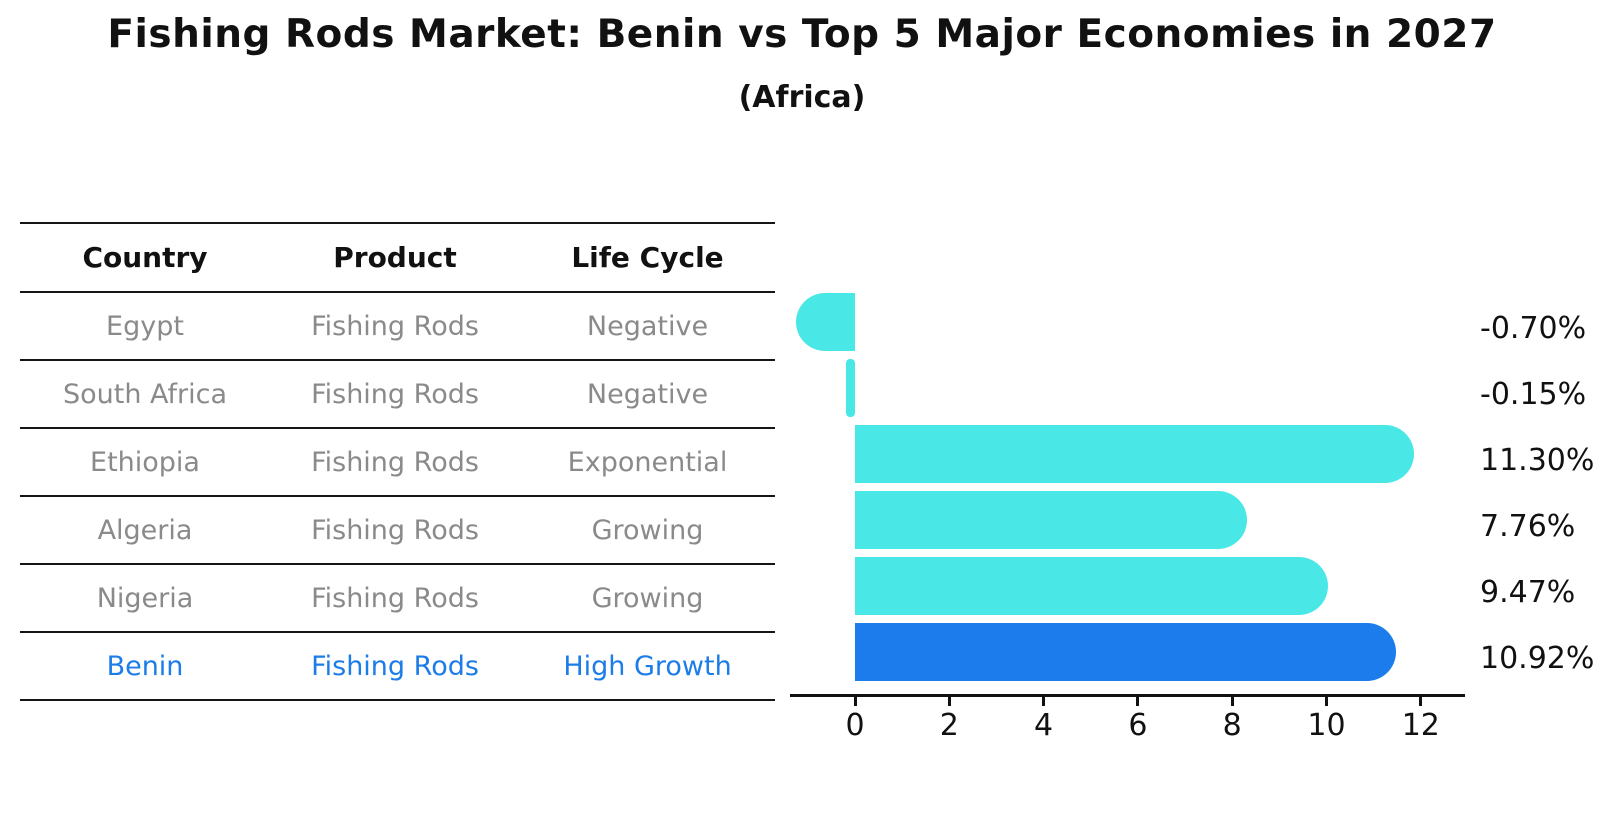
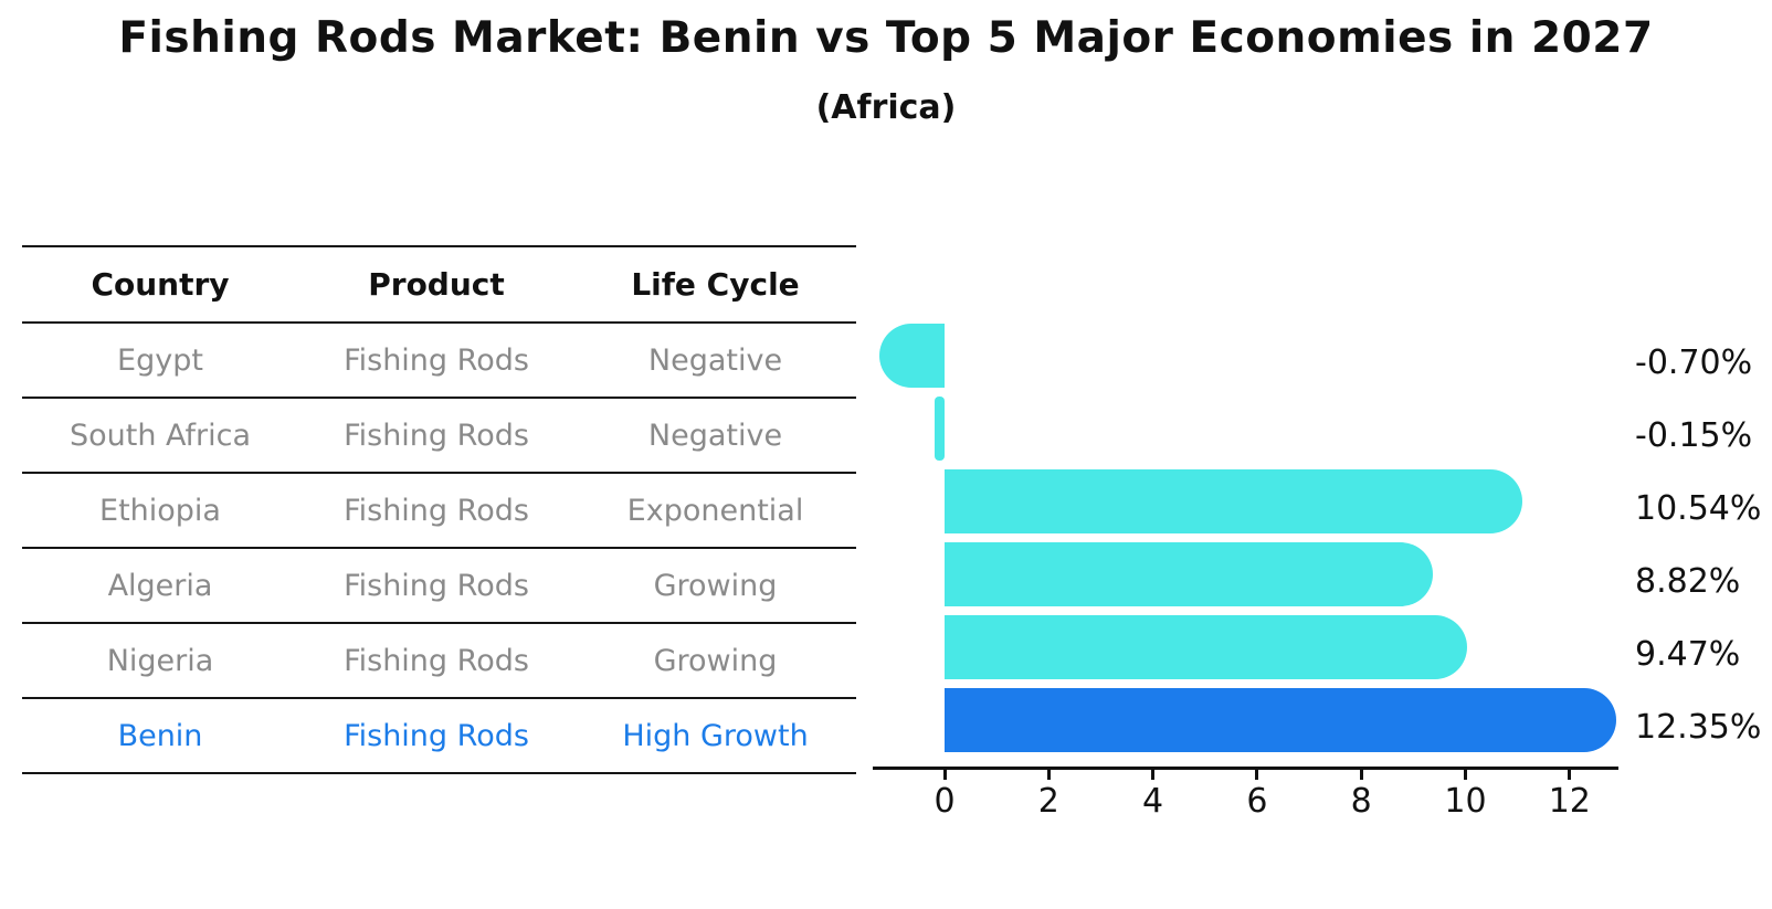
Ethiopia: 11.30% -> 10.54%
Algeria: 7.76% -> 8.82%
Benin: 10.92% -> 12.35%
